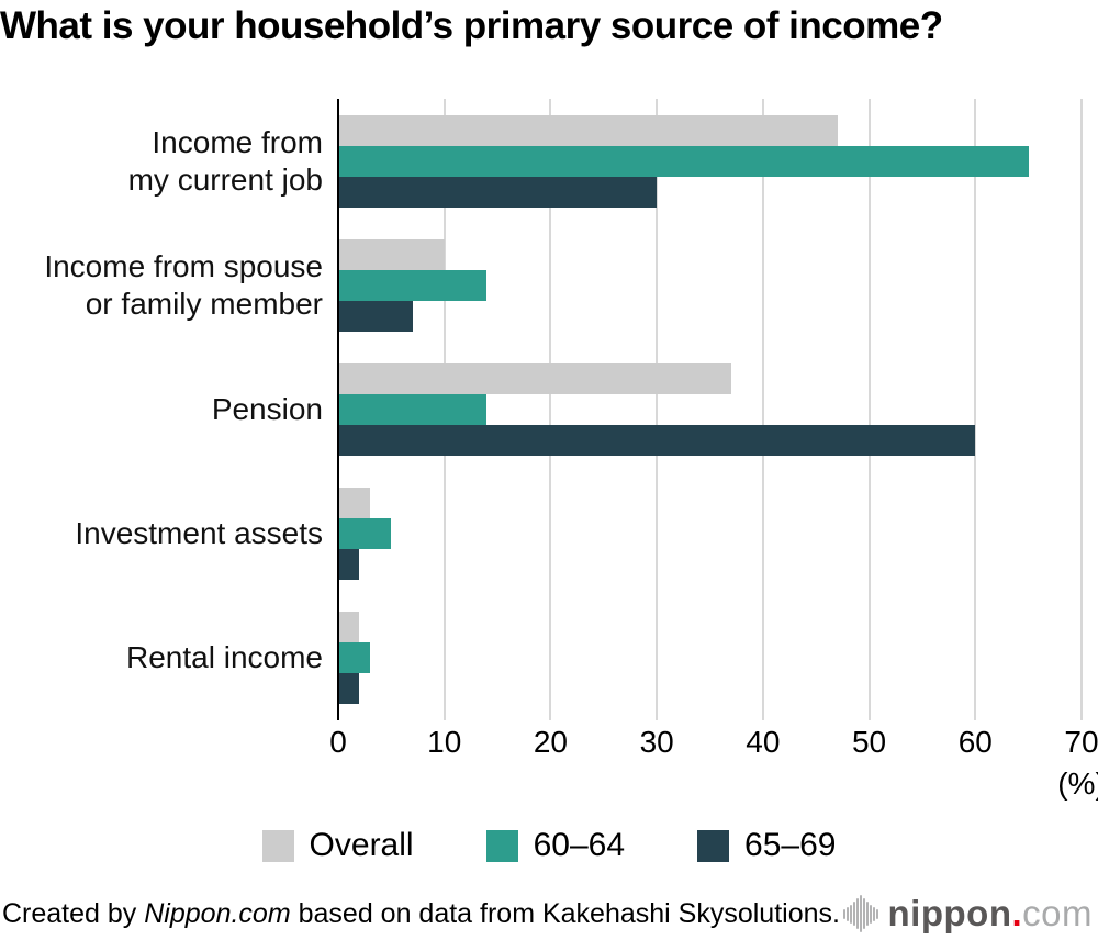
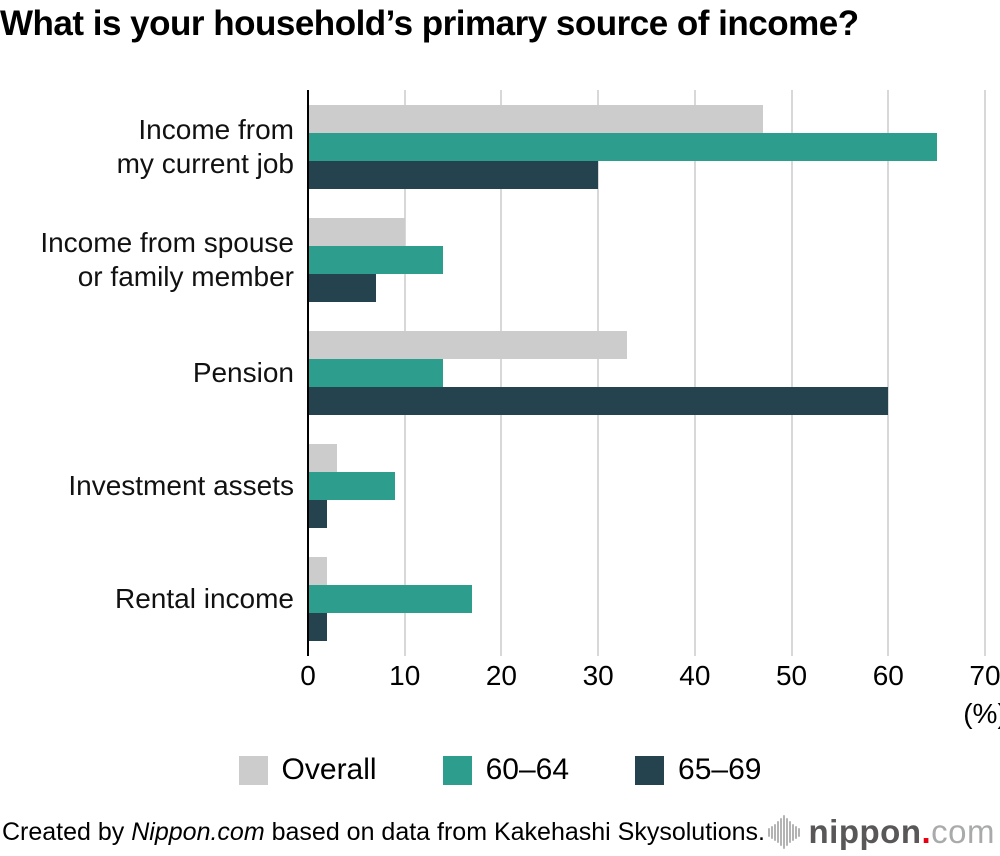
Overall/Pension: 37 -> 33
60–64/Investment assets: 5 -> 9
60–64/Rental income: 3 -> 17
